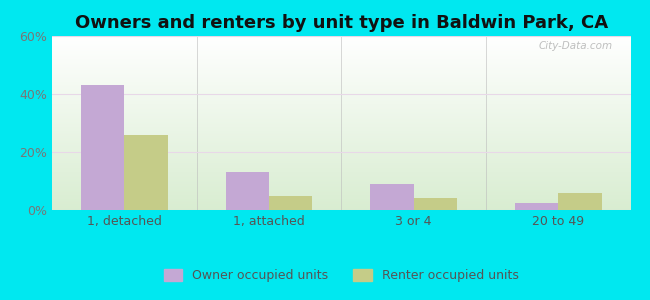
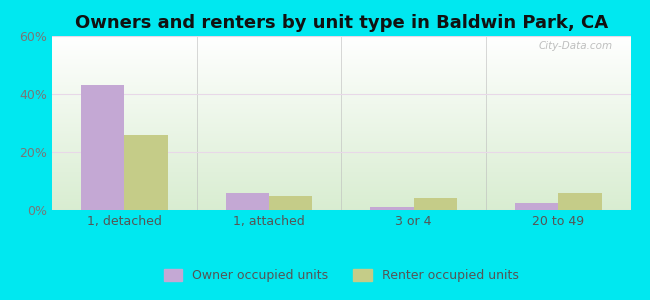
Owner occupied units/1, attached: 13.0% -> 6.0%
Owner occupied units/3 or 4: 9.0% -> 1.0%
